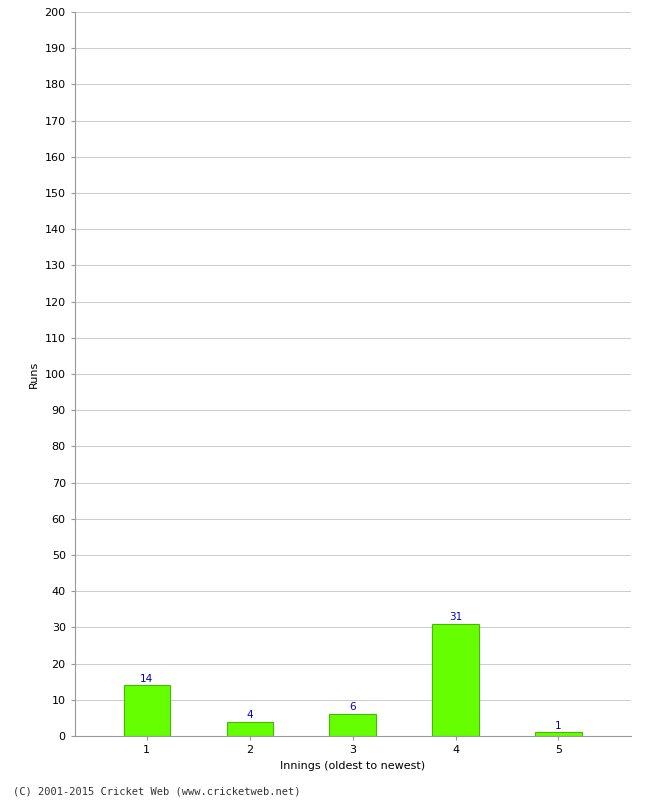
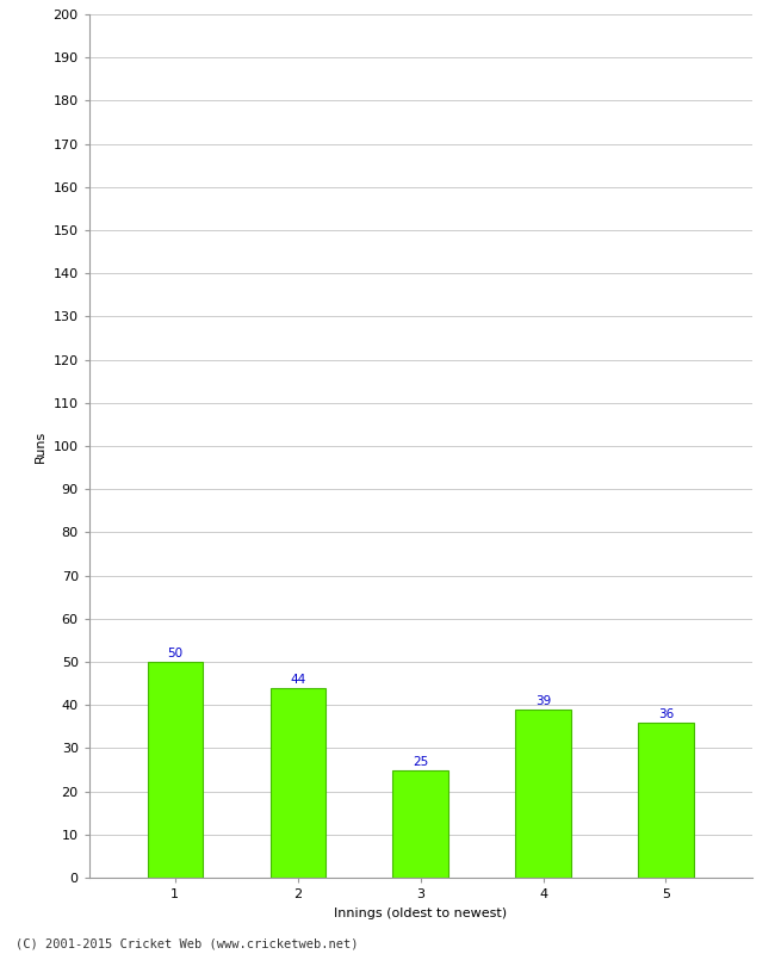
1: 14 -> 50
2: 4 -> 44
3: 6 -> 25
4: 31 -> 39
5: 1 -> 36
